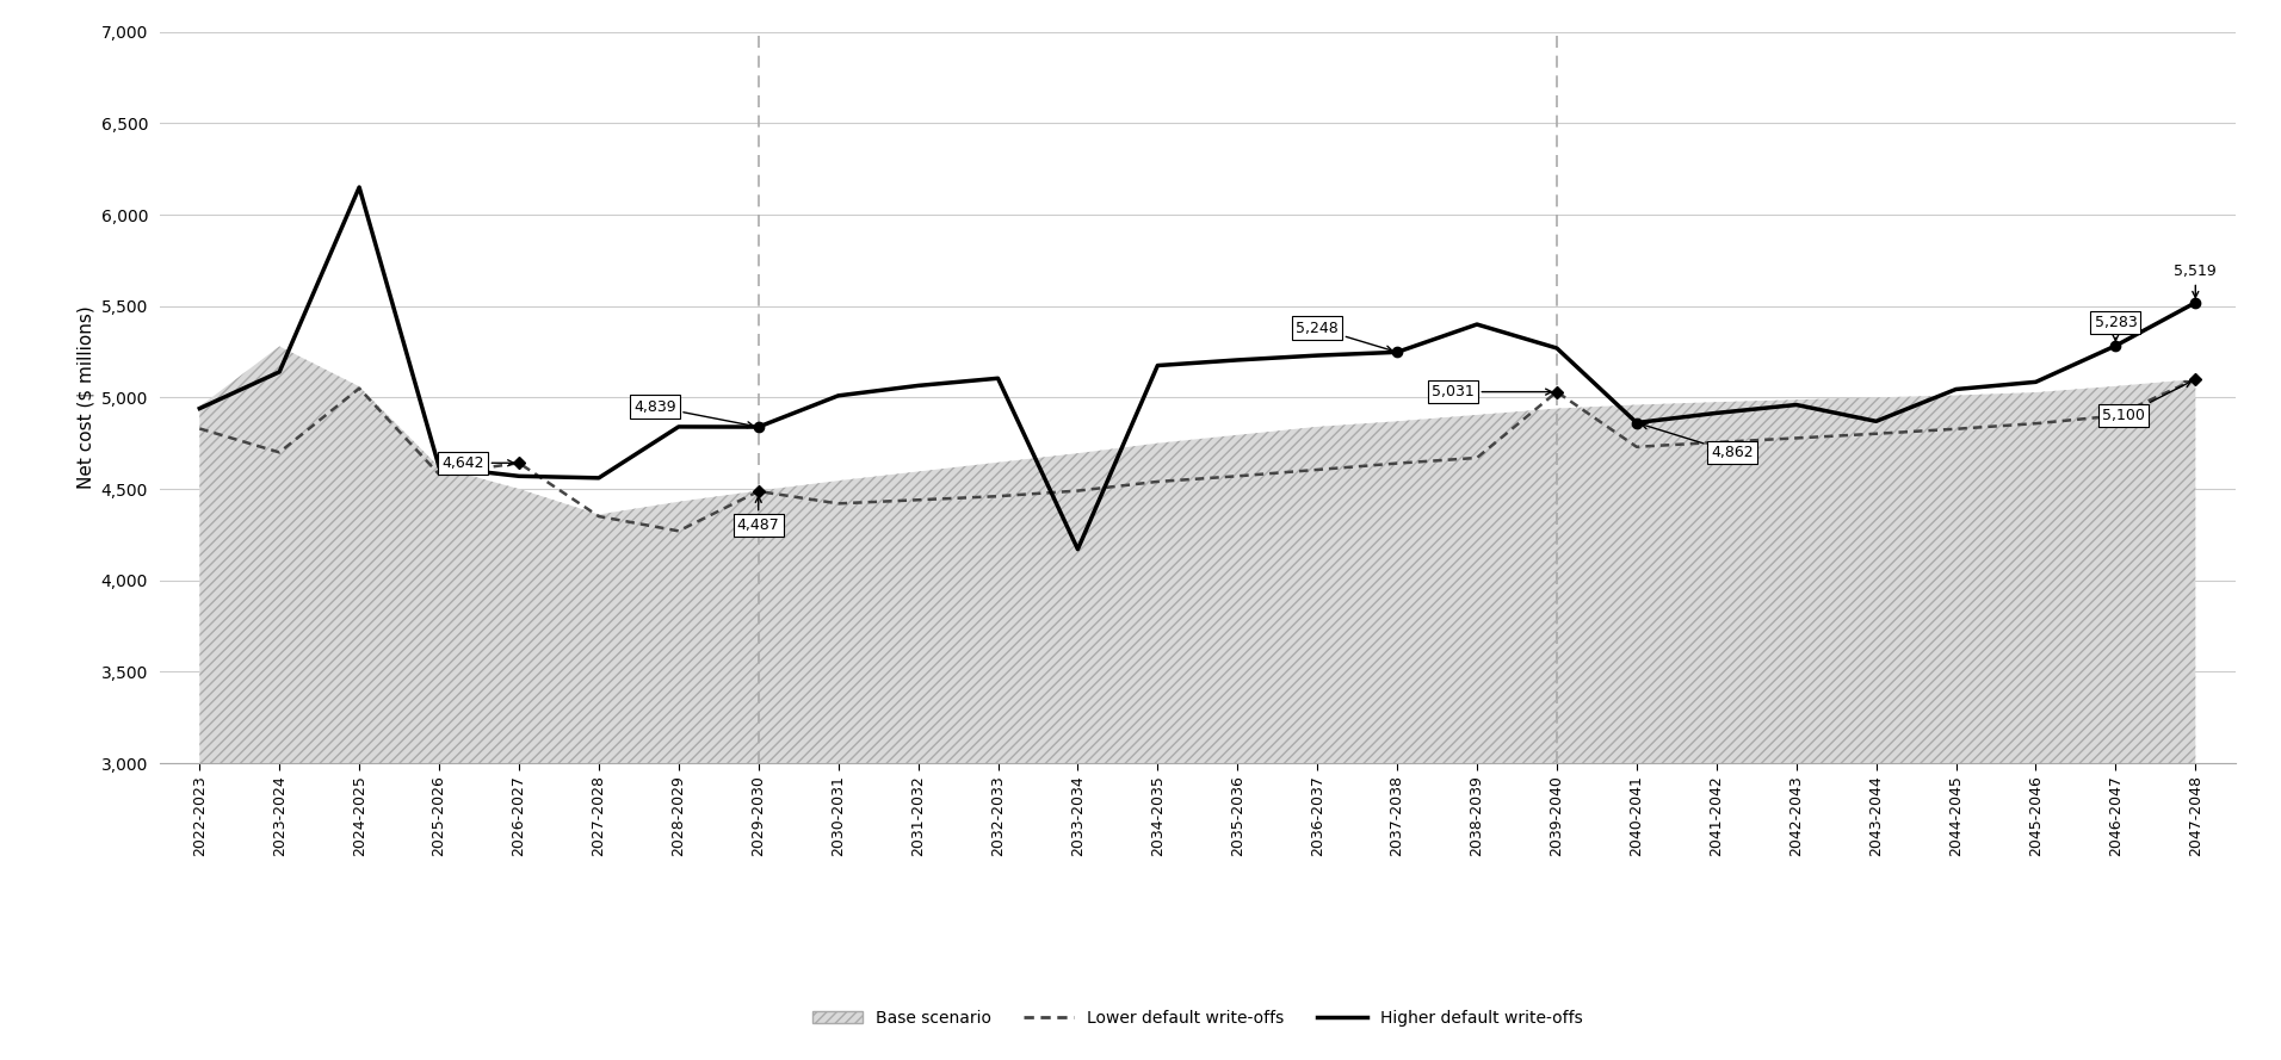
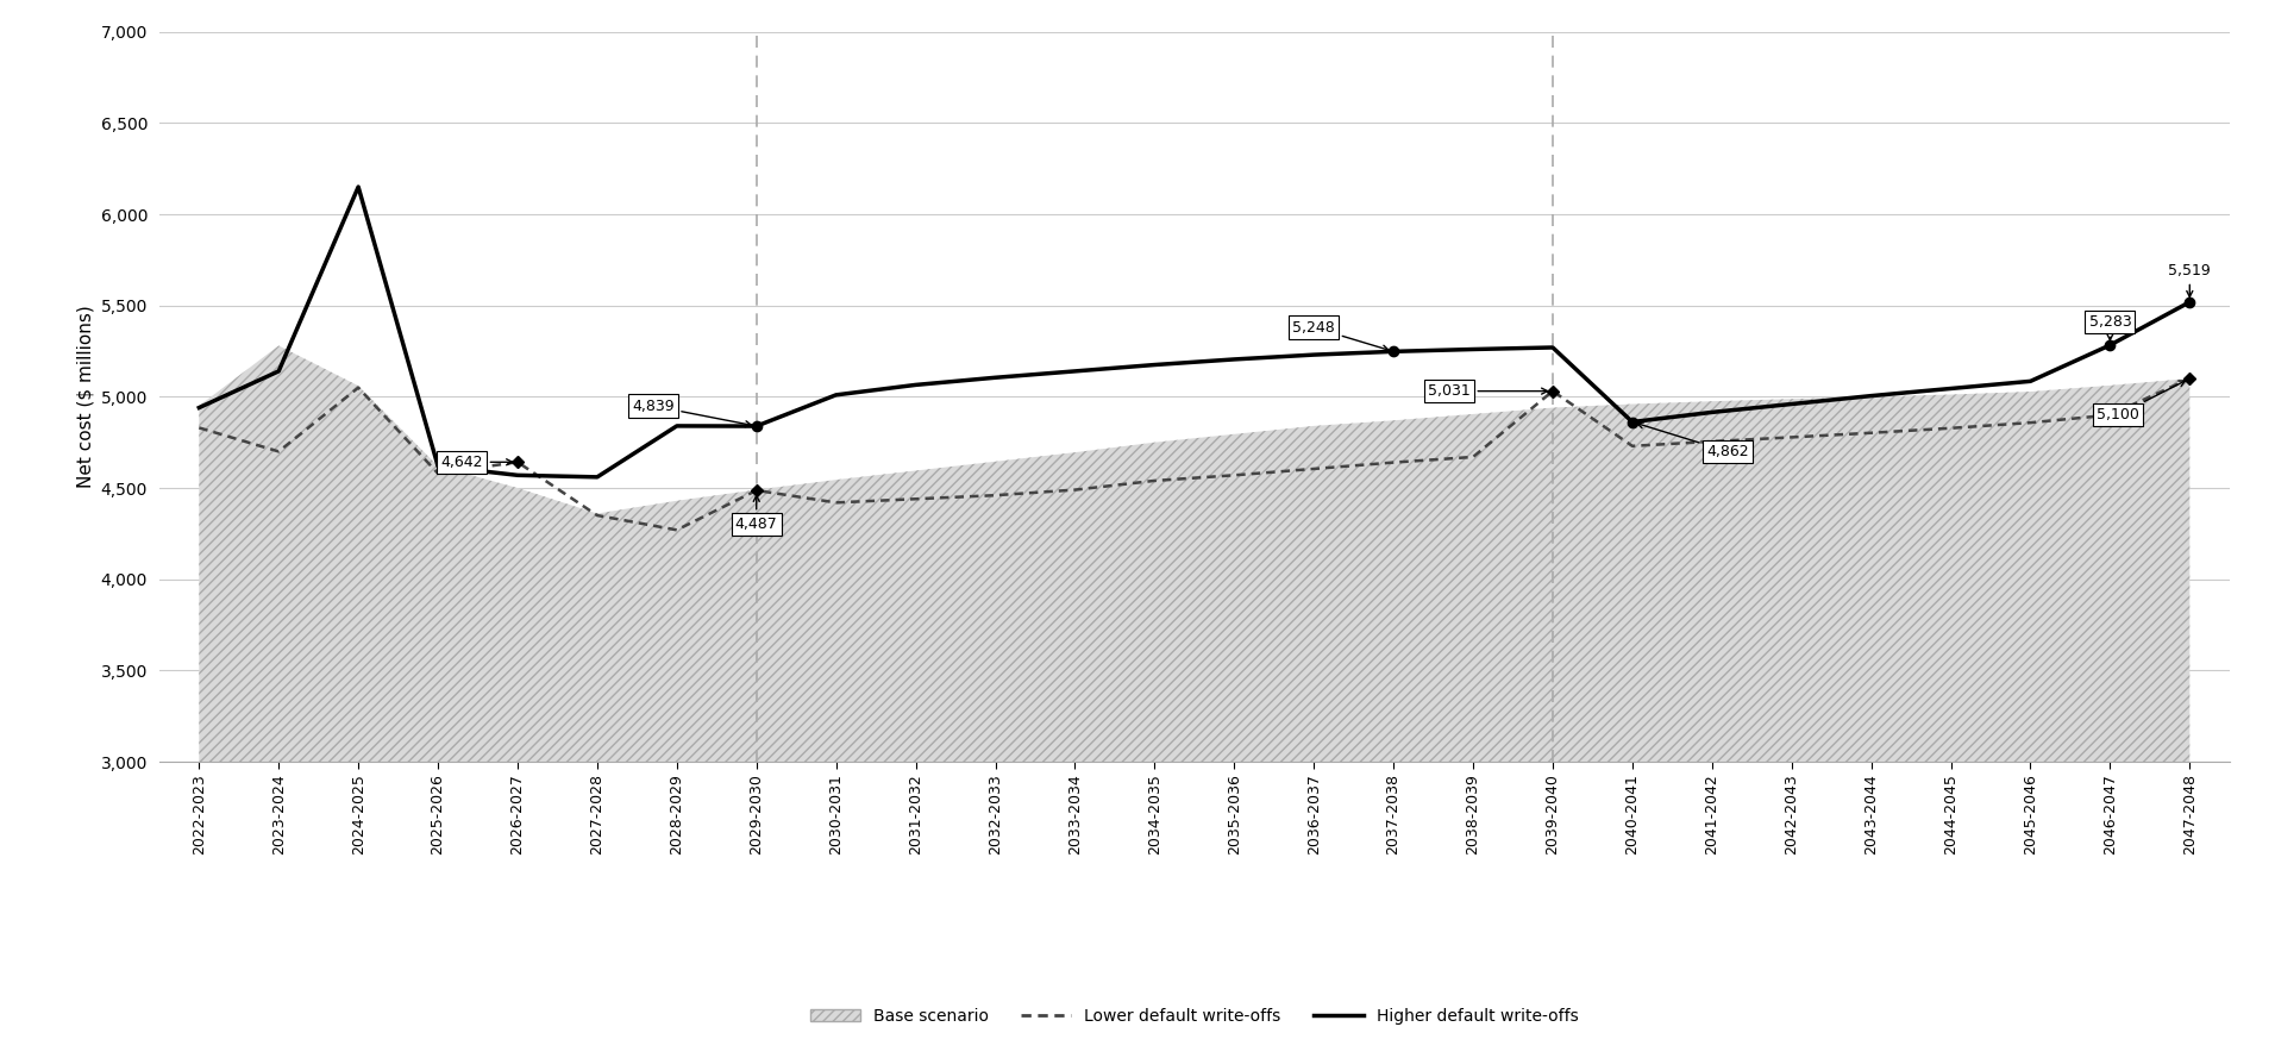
Higher default write-offs/2033-2034: 4,170 -> 5,140
Higher default write-offs/2038-2039: 5,400 -> 5,260
Higher default write-offs/2043-2044: 4,870 -> 5,000
